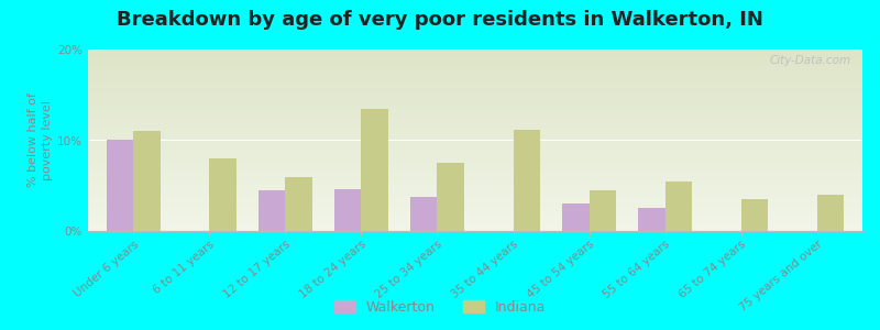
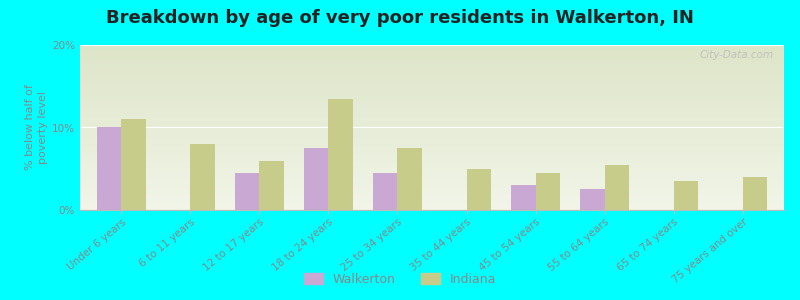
Walkerton/18 to 24 years: 4.6% -> 7.5%
Walkerton/25 to 34 years: 3.8% -> 4.5%
Indiana/35 to 44 years: 11.2% -> 5.0%
